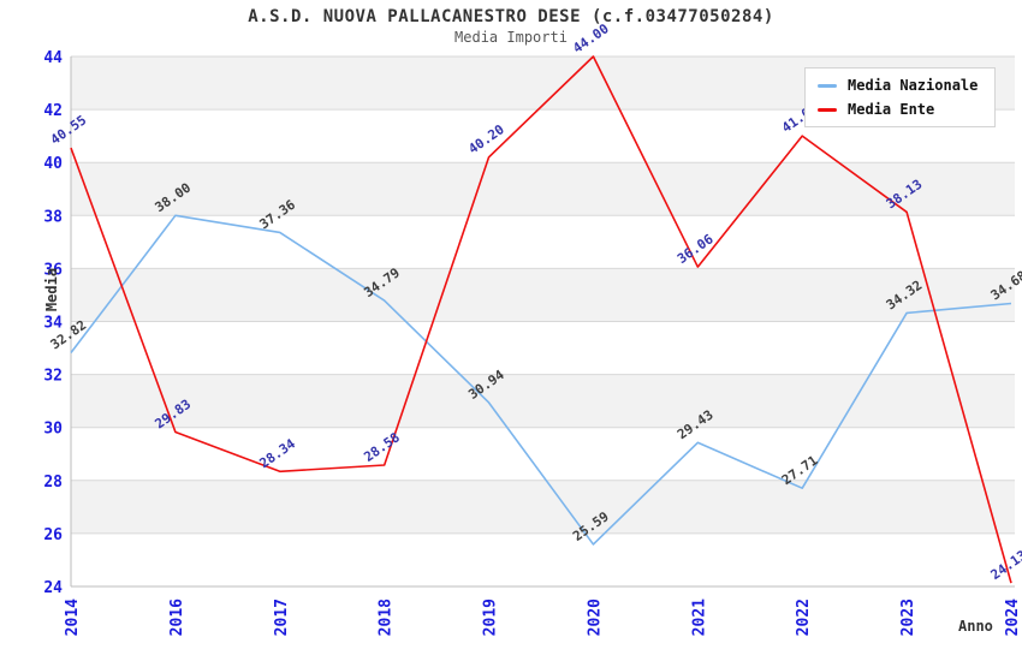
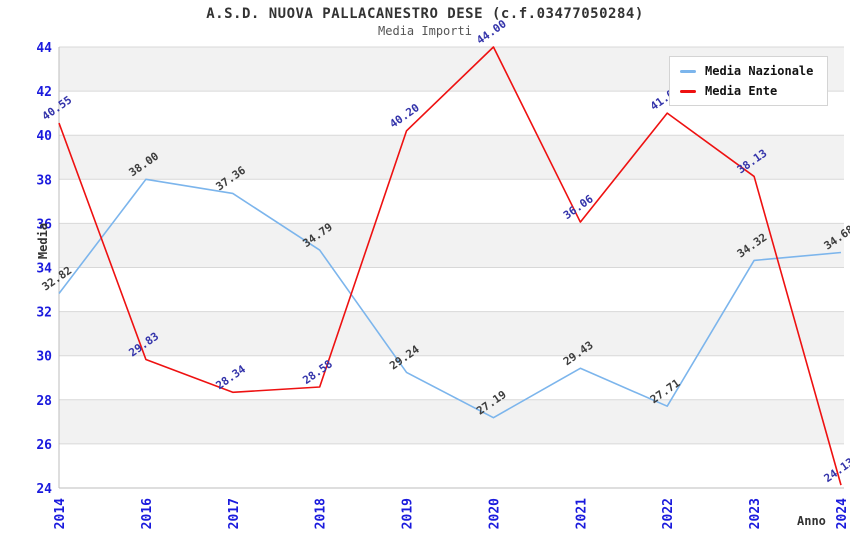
Media Nazionale/2019: 30.94 -> 29.24
Media Nazionale/2020: 25.59 -> 27.19
